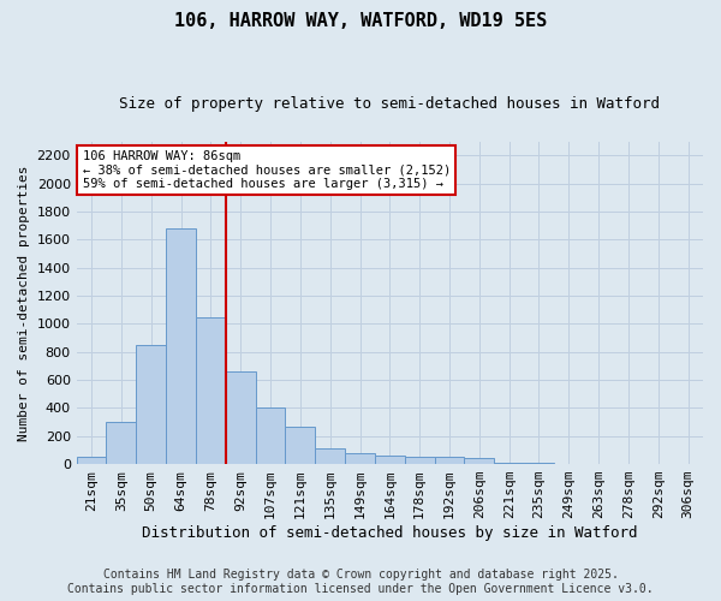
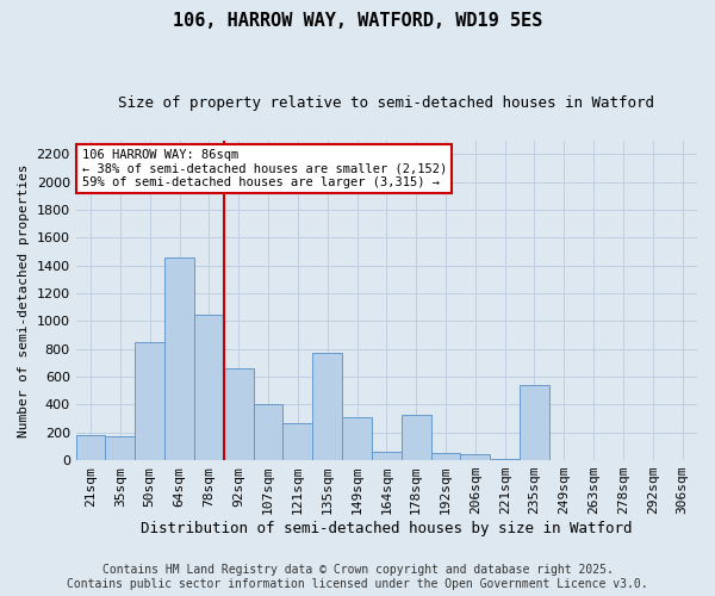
21sqm: 50 -> 180
35sqm: 300 -> 170
64sqm: 1680 -> 1460
135sqm: 110 -> 770
149sqm: 80 -> 310
178sqm: 60 -> 330
235sqm: 10 -> 540
